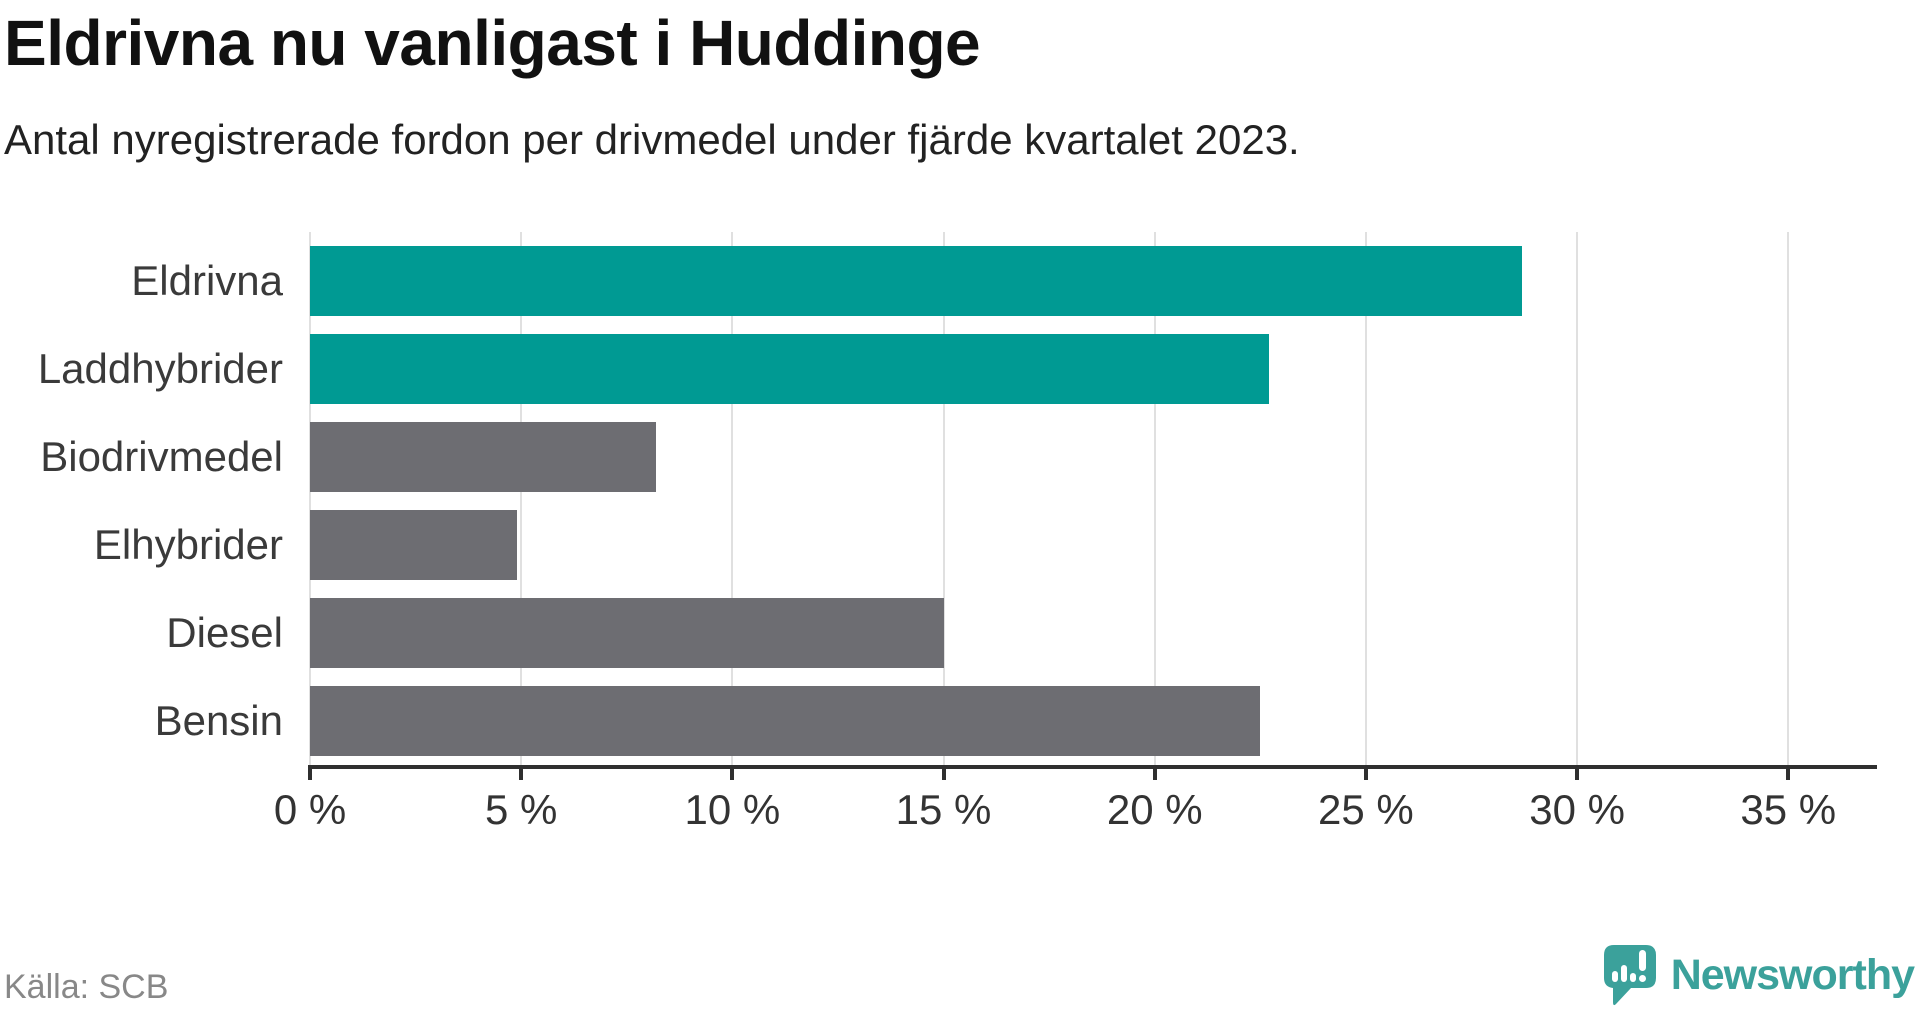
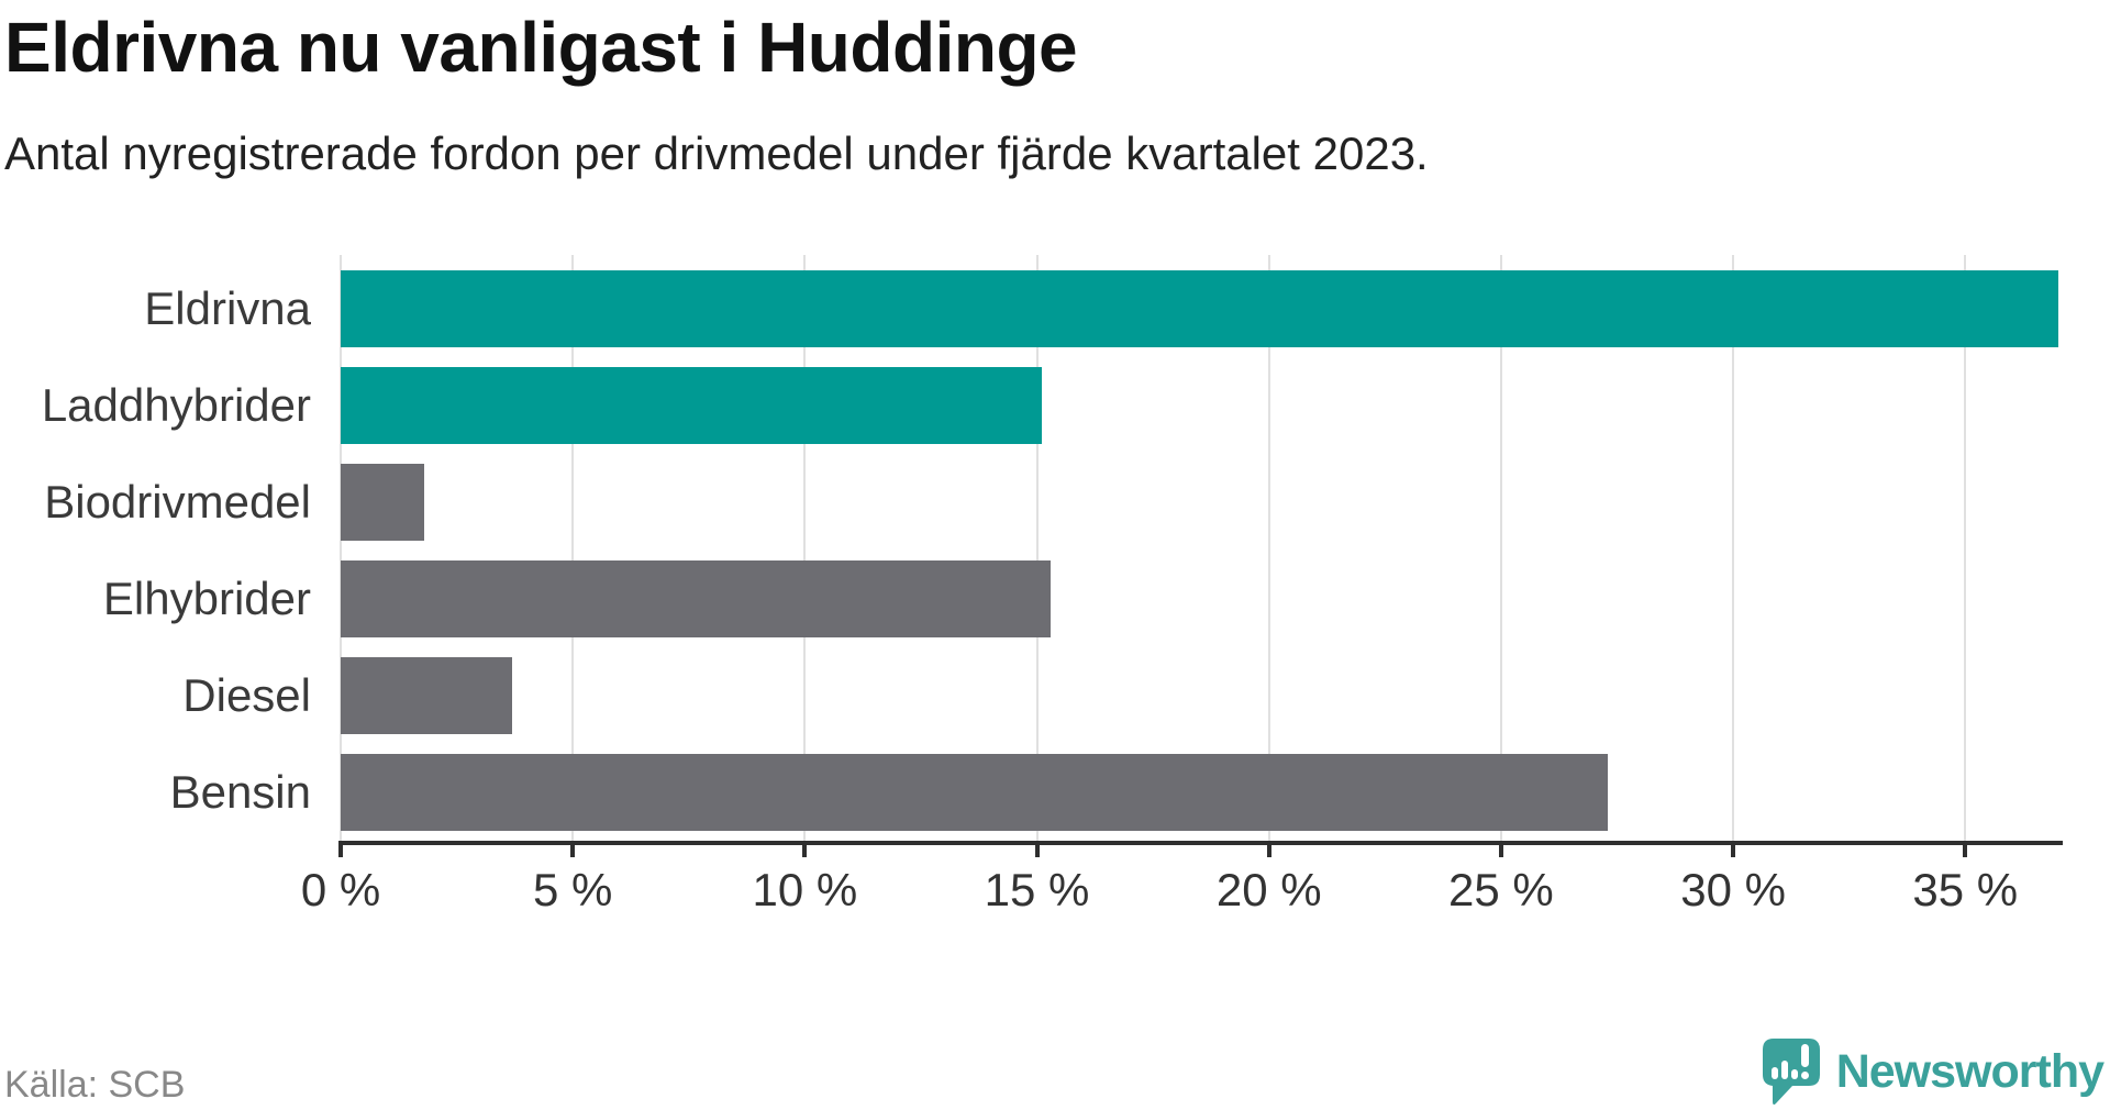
Eldrivna: 28.7% -> 37.0%
Laddhybrider: 22.7% -> 15.1%
Biodrivmedel: 8.2% -> 1.8%
Elhybrider: 4.9% -> 15.3%
Diesel: 15.0% -> 3.7%
Bensin: 22.5% -> 27.3%
